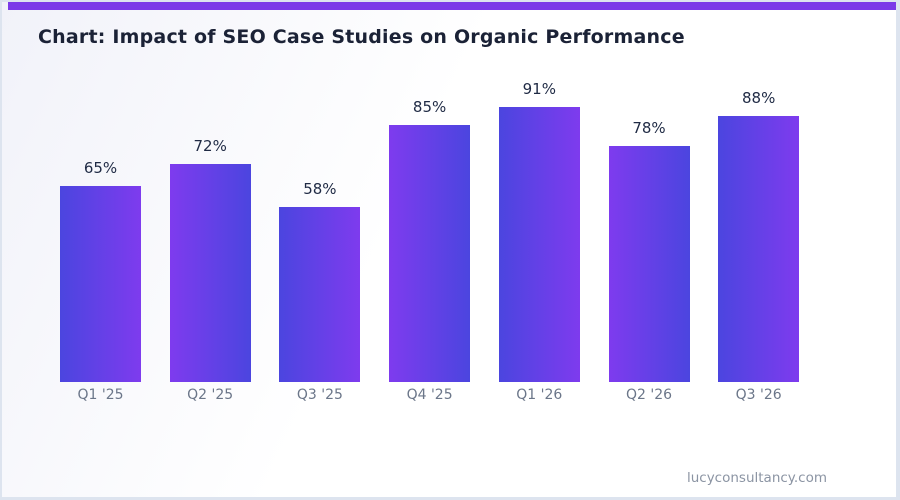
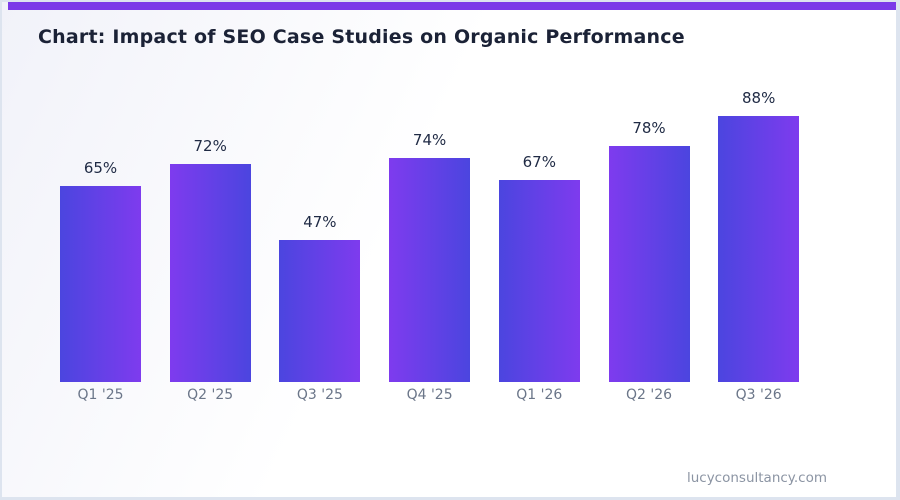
Q3 '25: 58% -> 47%
Q4 '25: 85% -> 74%
Q1 '26: 91% -> 67%
